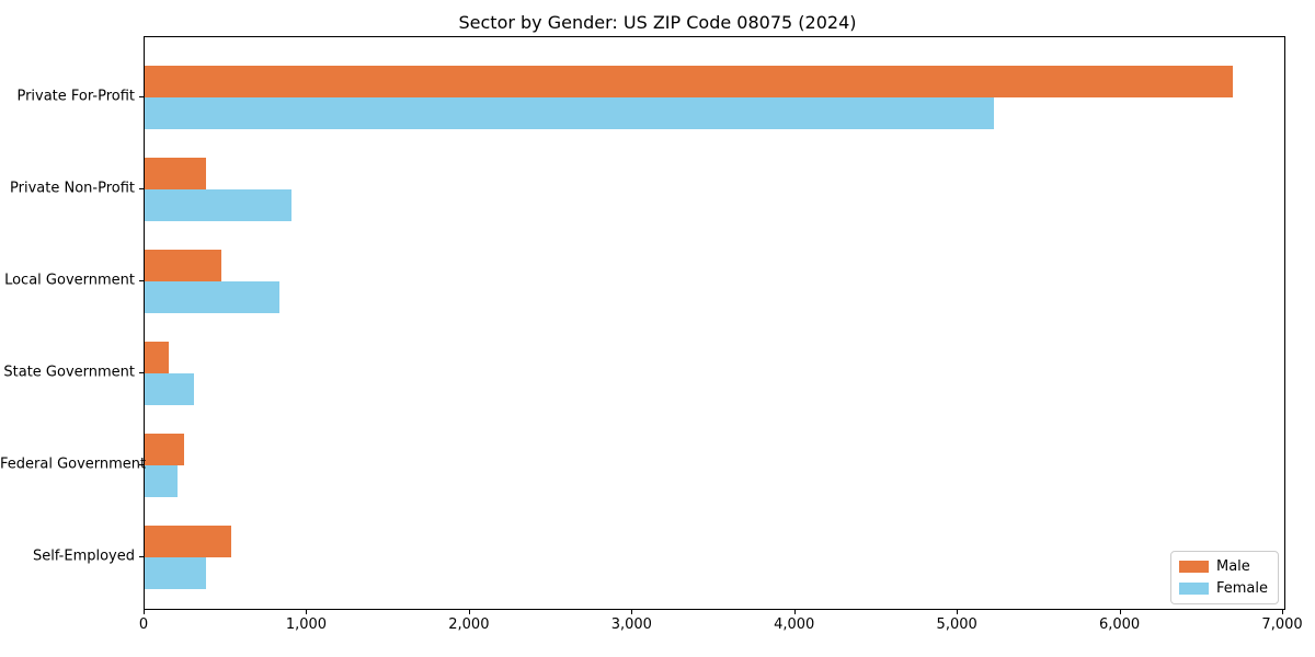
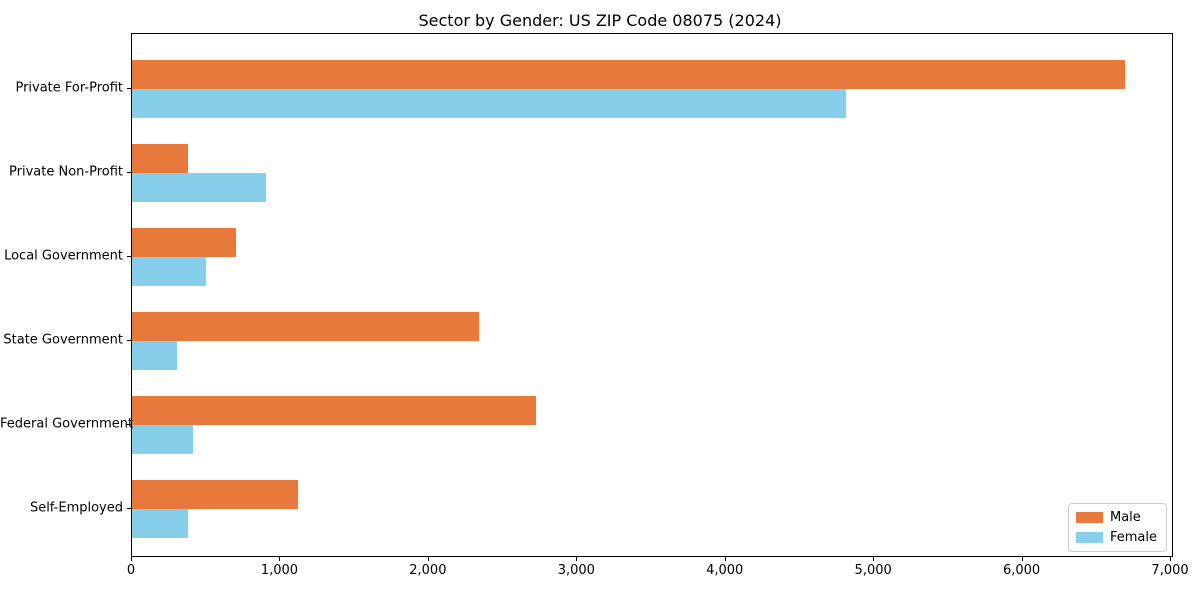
Female/Private For-Profit: 5220 -> 4810
Male/Local Government: 470 -> 700
Female/Local Government: 830 -> 500
Male/State Government: 150 -> 2340
Male/Federal Government: 240 -> 2720
Female/Federal Government: 200 -> 410
Male/Self-Employed: 530 -> 1120
